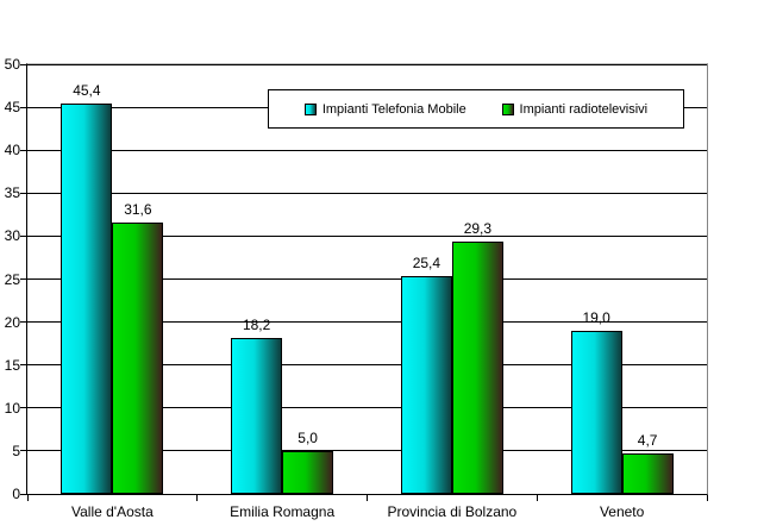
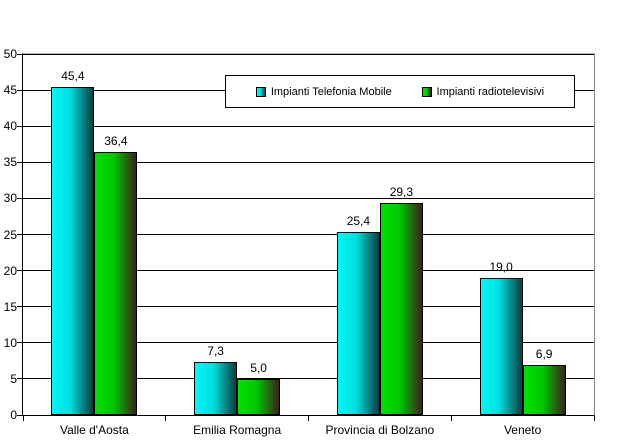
Impianti radiotelevisivi/Valle d'Aosta: 31,6 -> 36,4
Impianti Telefonia Mobile/Emilia Romagna: 18,2 -> 7,3
Impianti radiotelevisivi/Veneto: 4,7 -> 6,9
